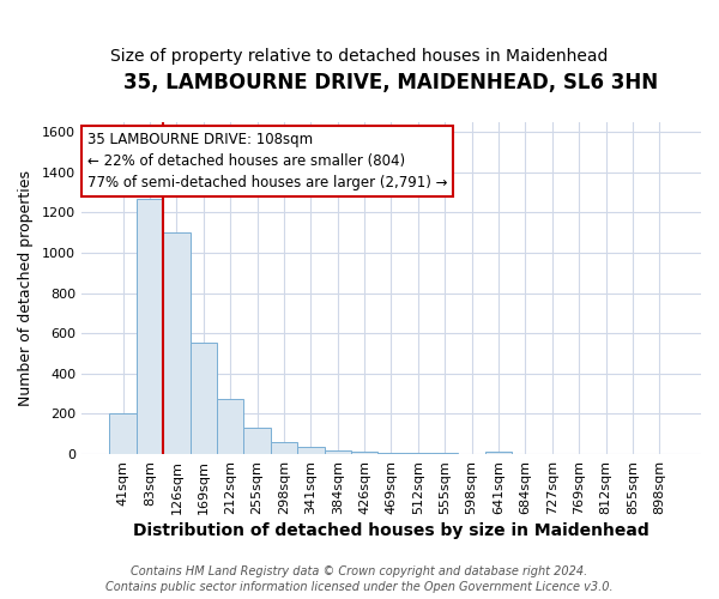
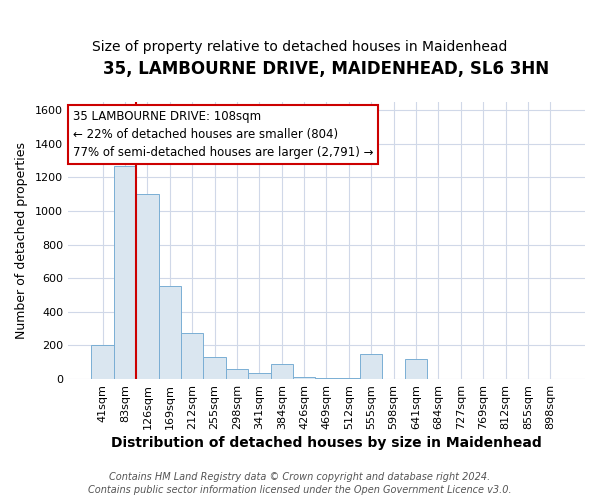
384sqm: 20 -> 90
555sqm: 0 -> 150
641sqm: 20 -> 120
